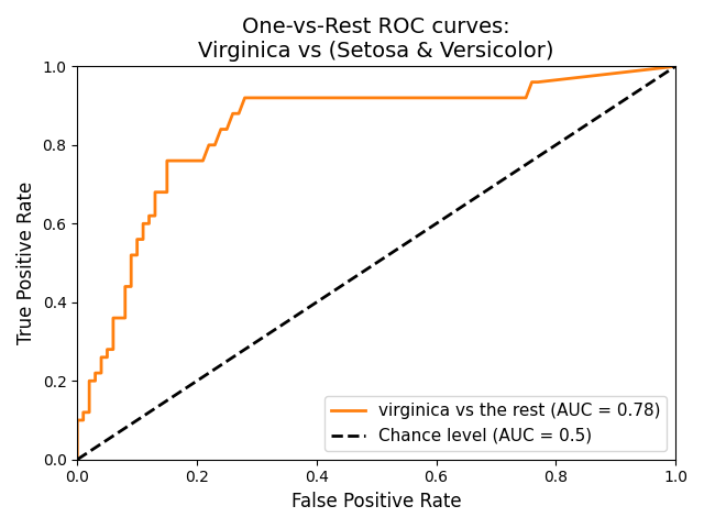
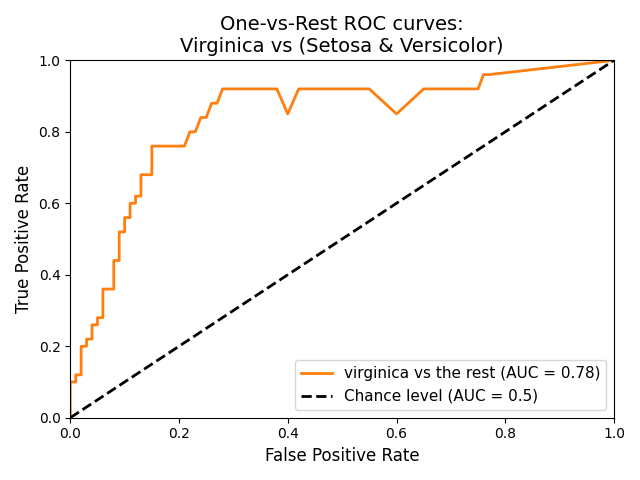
0.4: 0.92 -> 0.85
0.6: 0.92 -> 0.85
